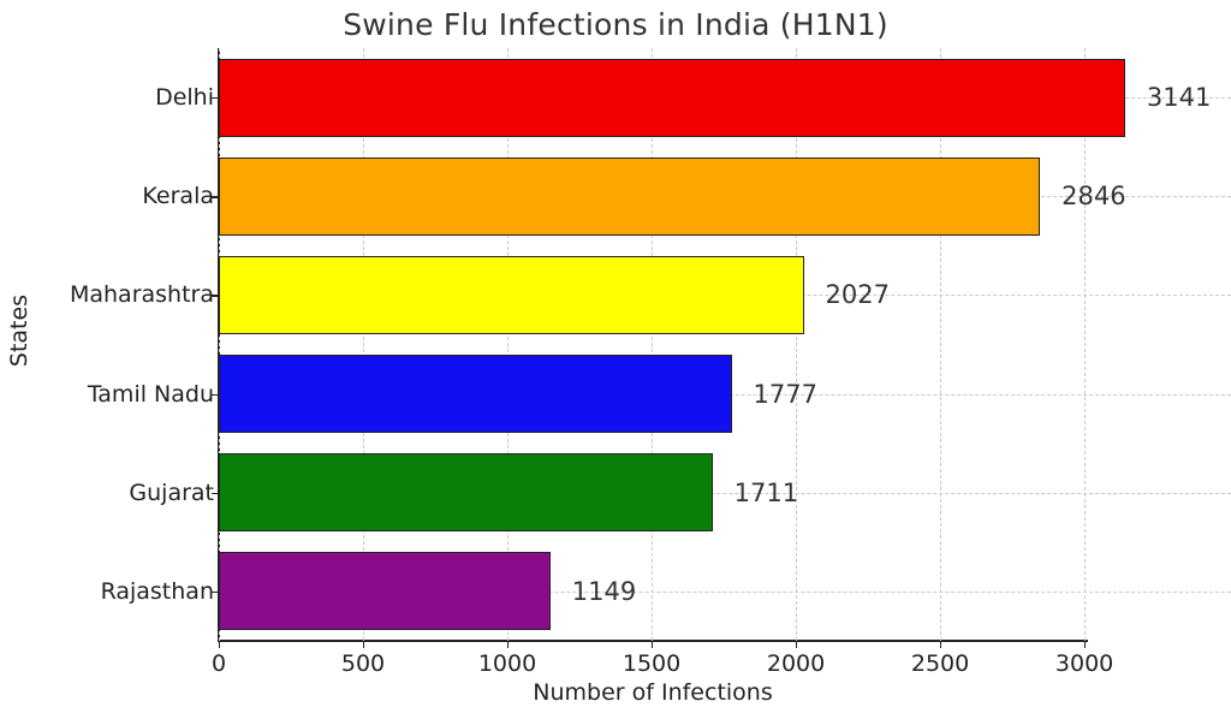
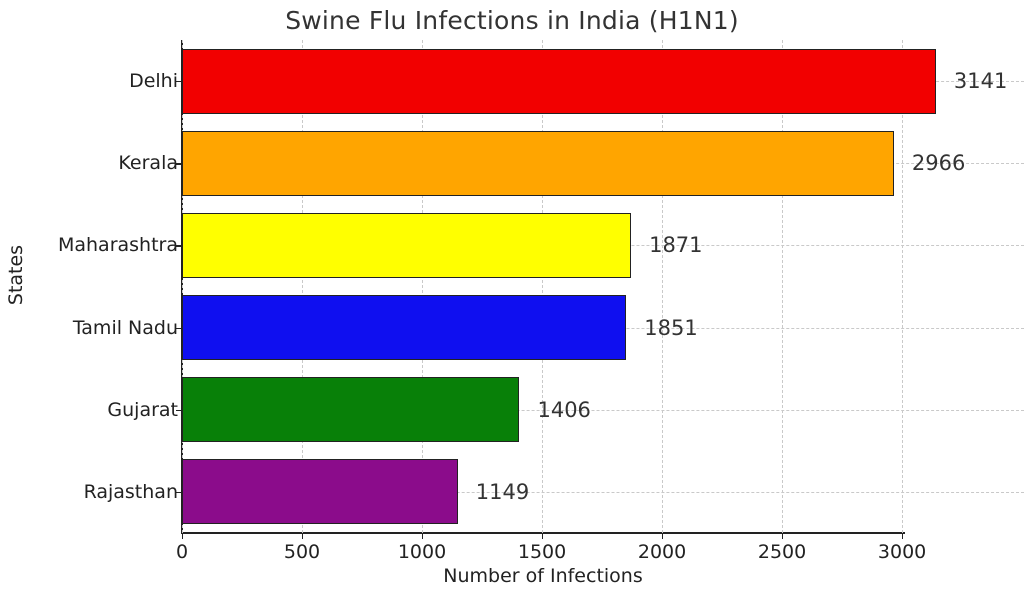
Kerala: 2846 -> 2966
Maharashtra: 2027 -> 1871
Tamil Nadu: 1777 -> 1851
Gujarat: 1711 -> 1406
